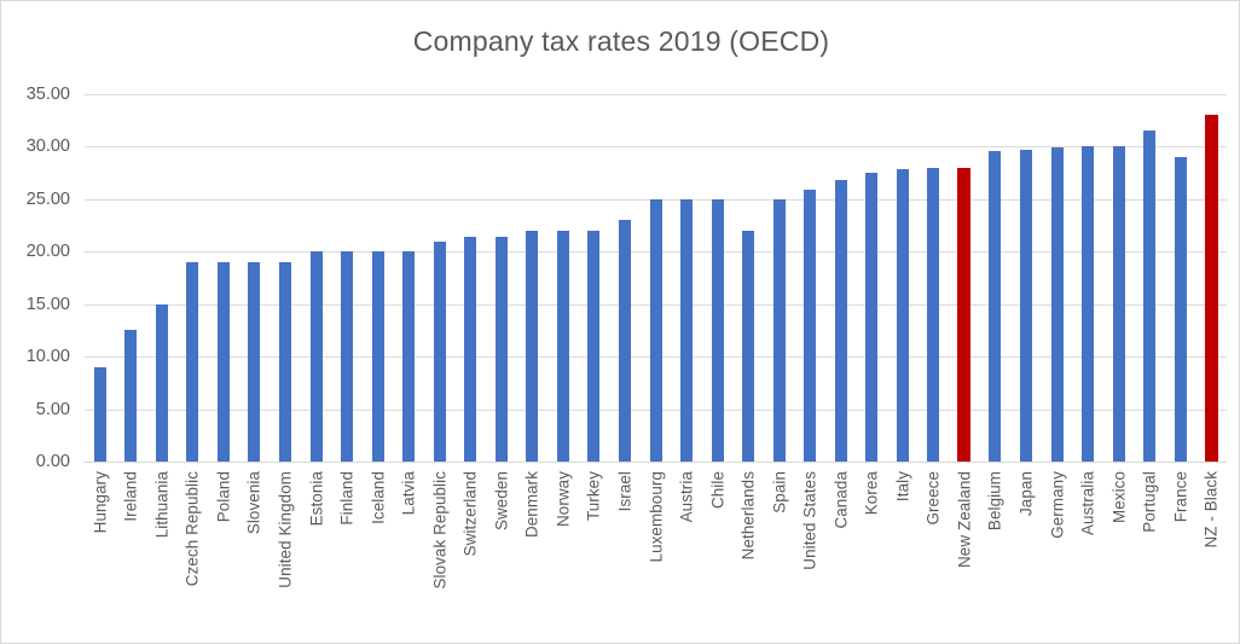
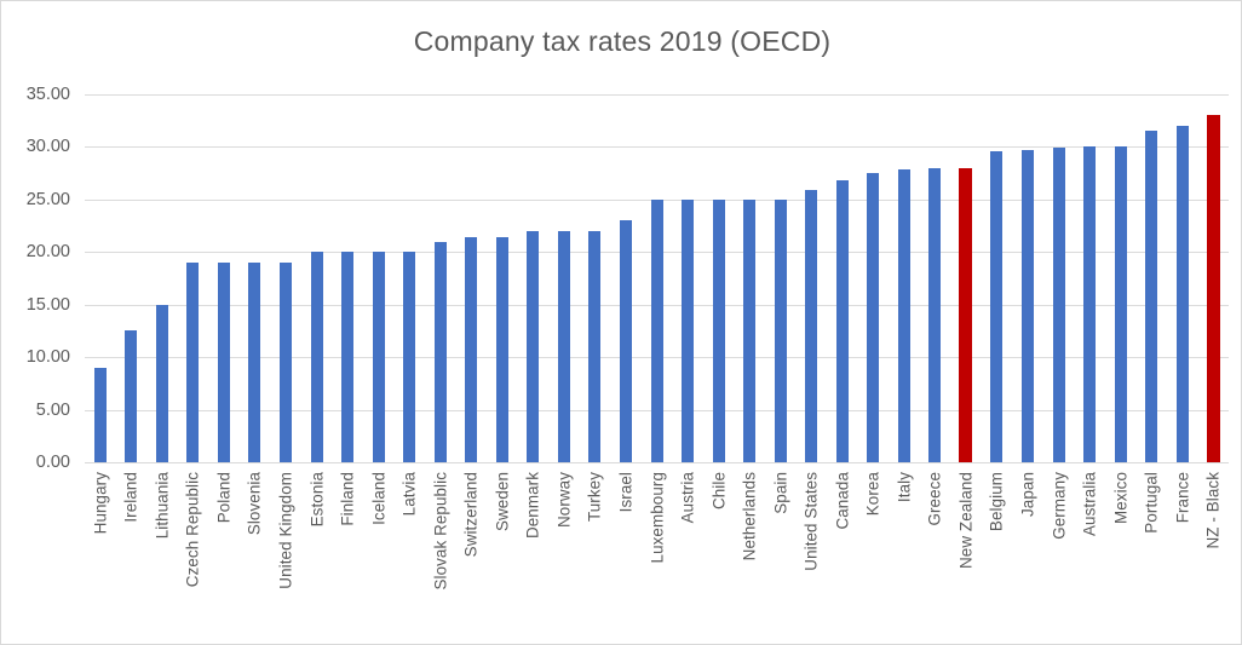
Netherlands: 22 -> 25
France: 29 -> 32
